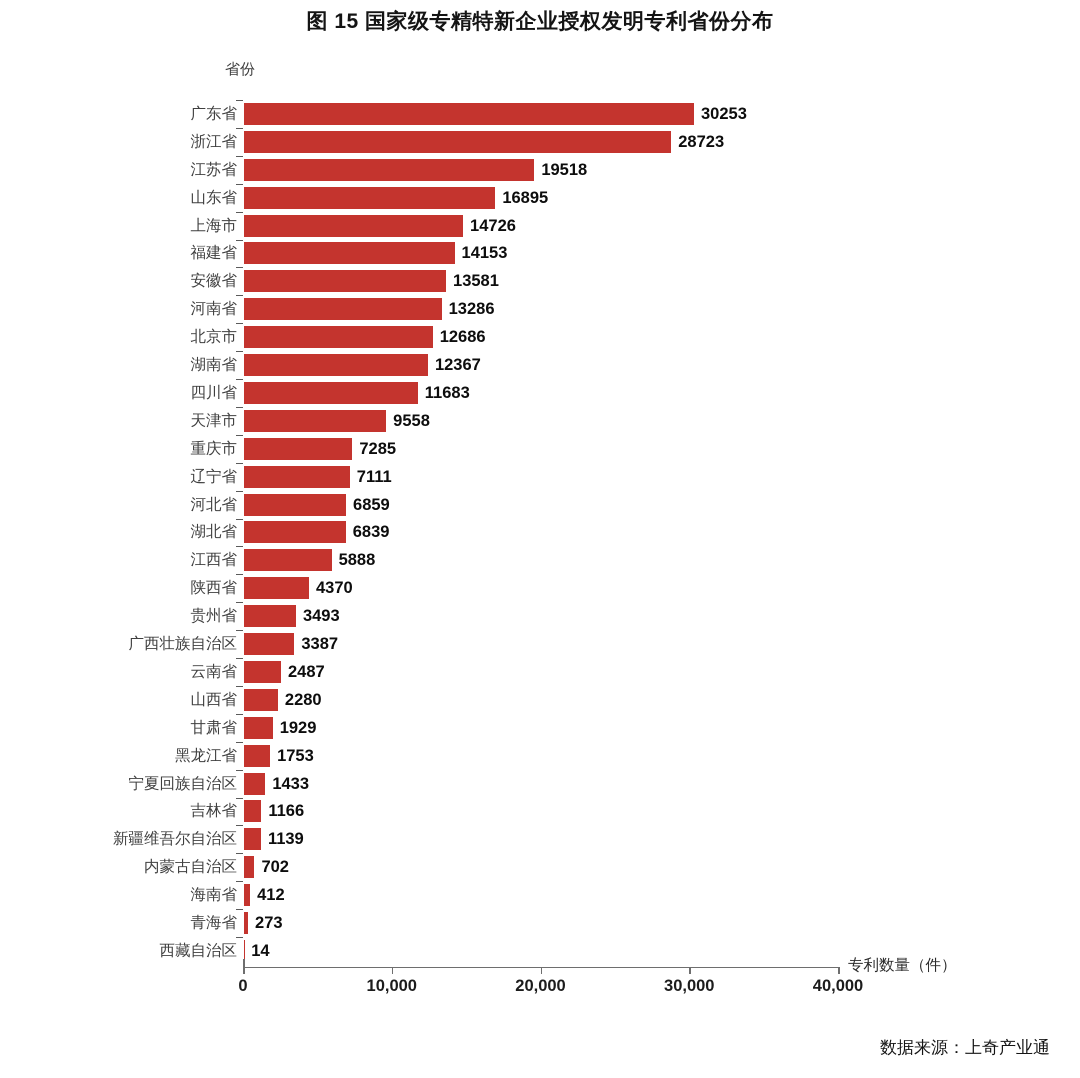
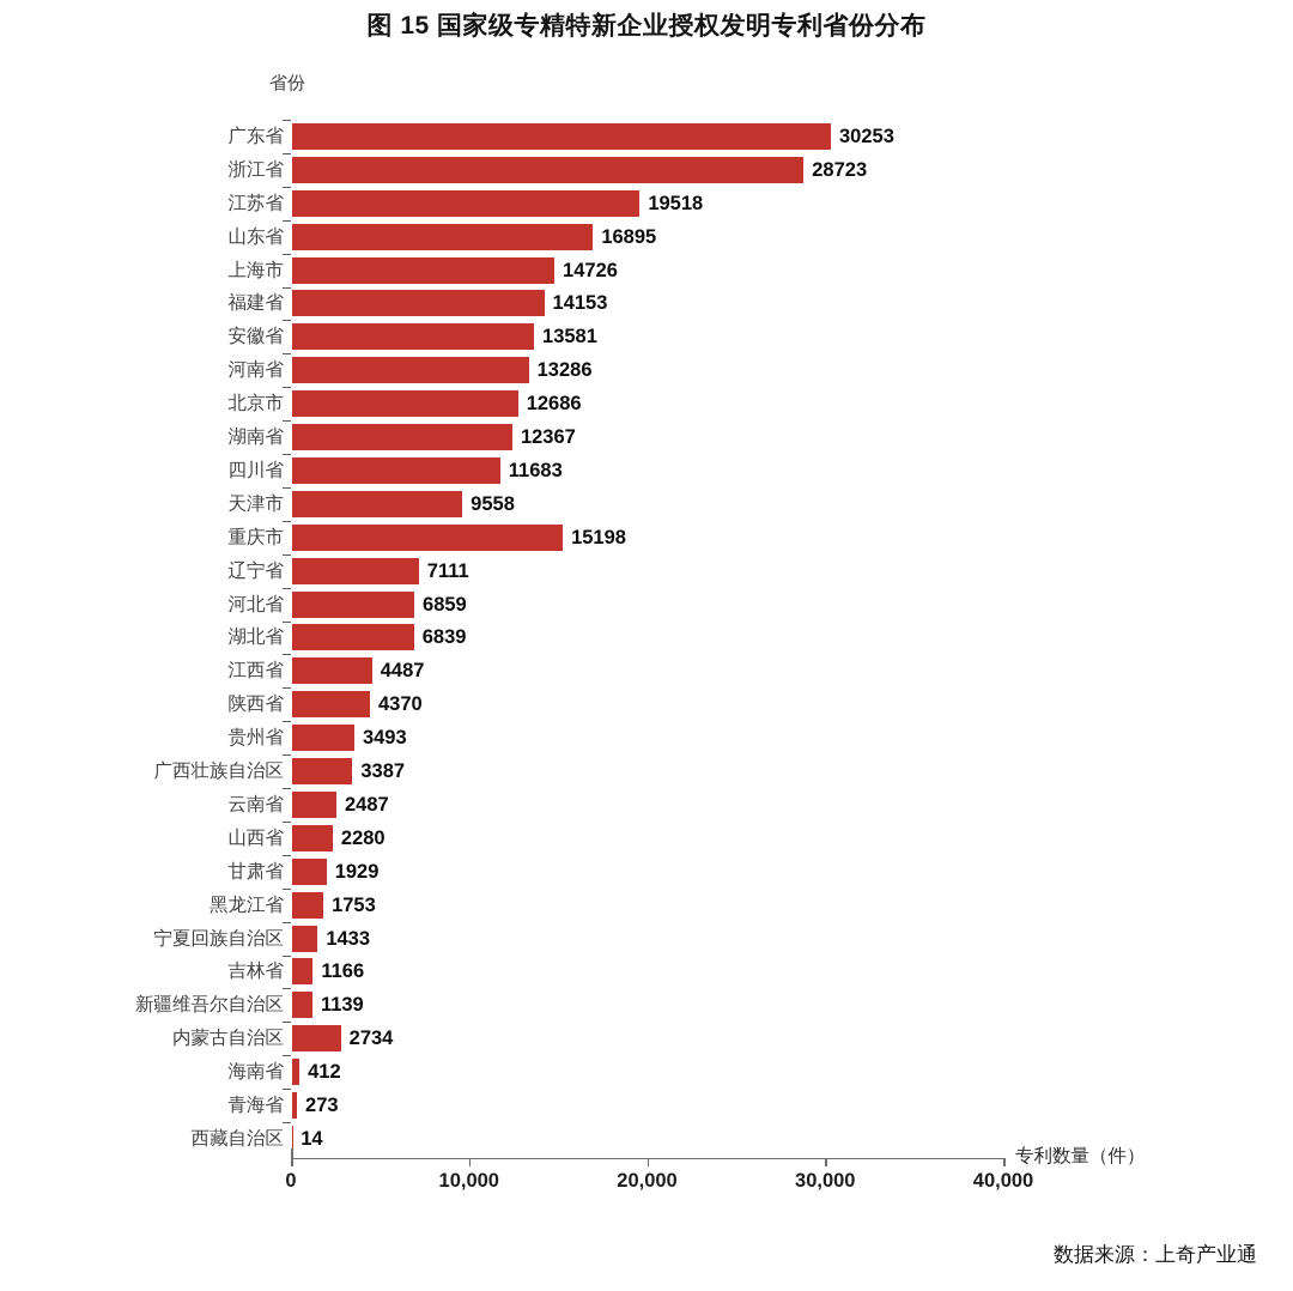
重庆市: 7285 -> 15198
江西省: 5888 -> 4487
内蒙古自治区: 702 -> 2734
